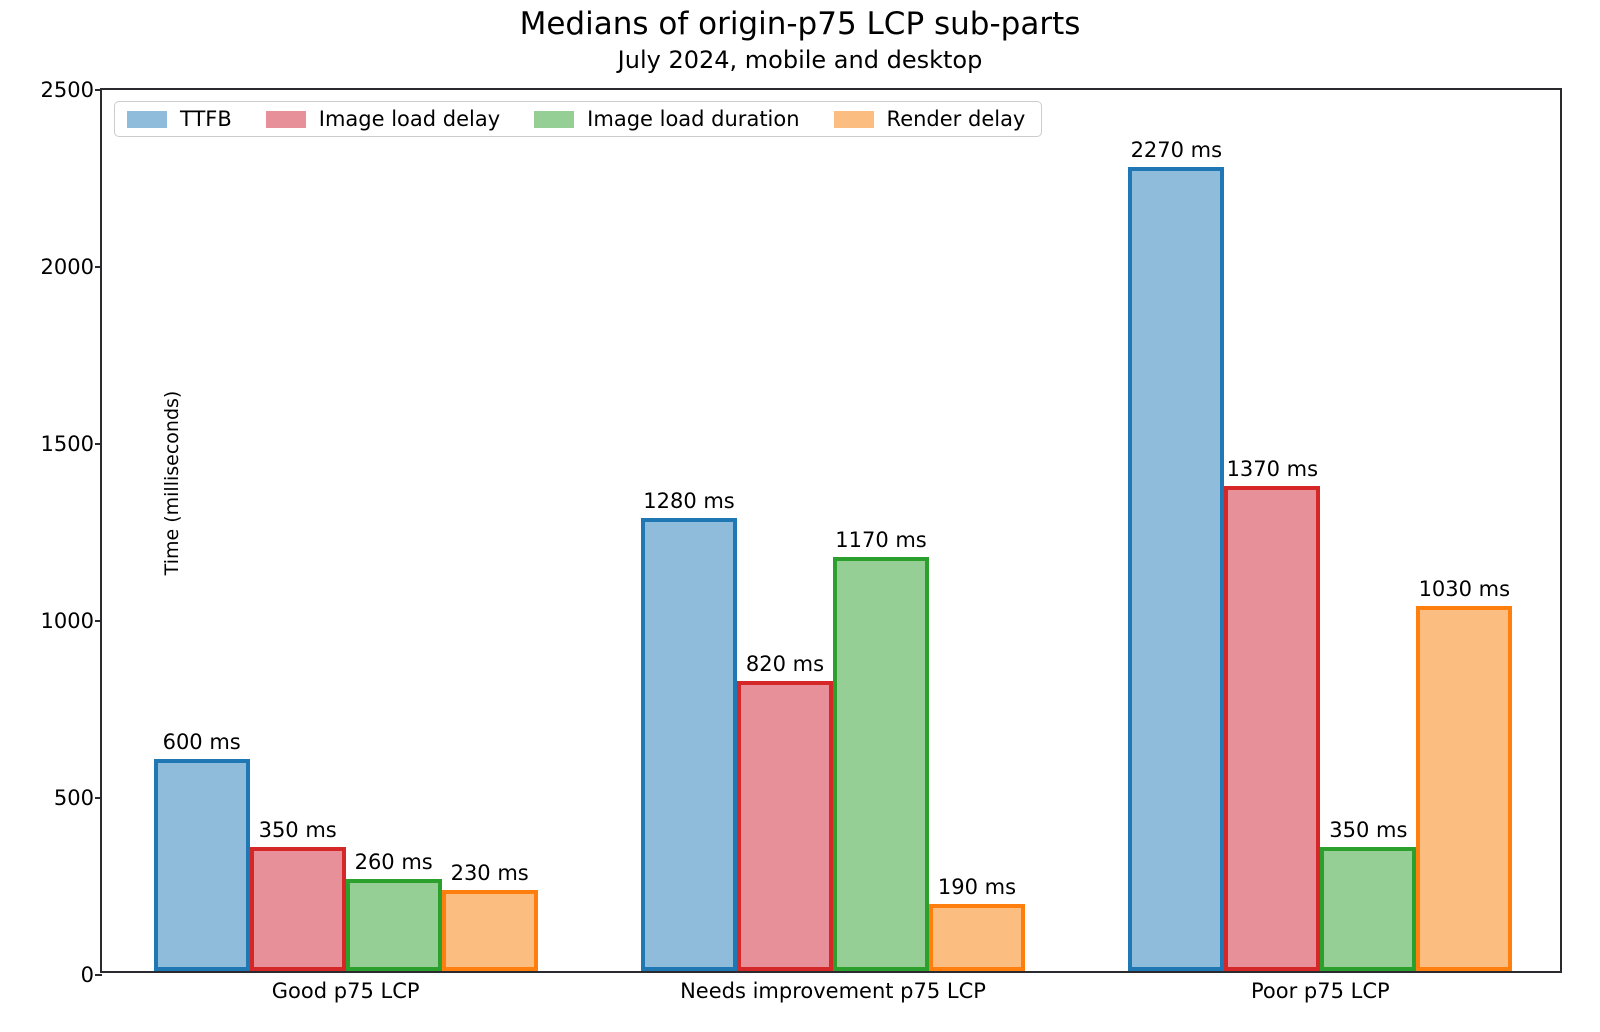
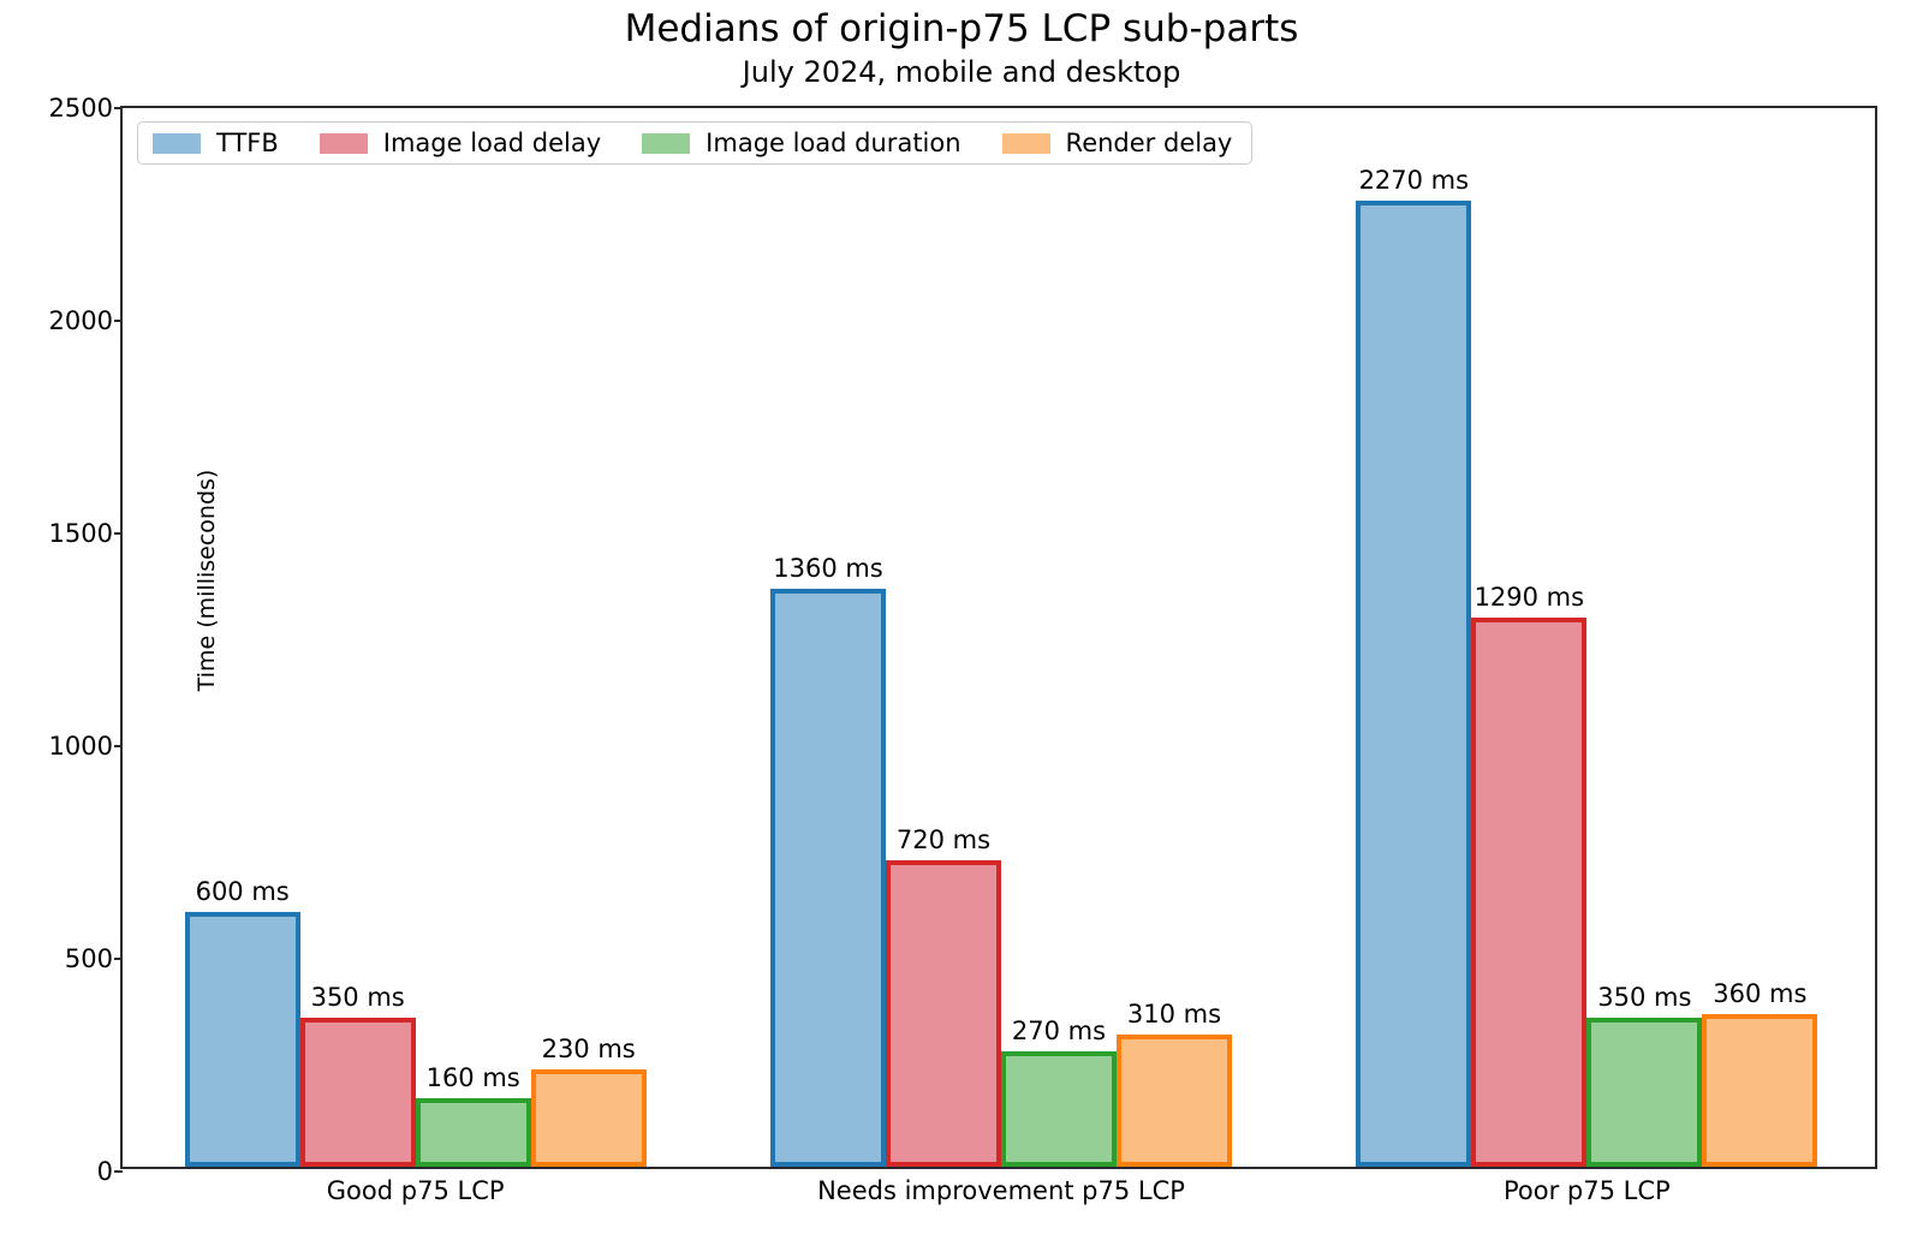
Image load duration/Good p75 LCP: 260 -> 160
TTFB/Needs improvement p75 LCP: 1280 -> 1360
Image load delay/Needs improvement p75 LCP: 820 -> 720
Image load duration/Needs improvement p75 LCP: 1170 -> 270
Render delay/Needs improvement p75 LCP: 190 -> 310
Image load delay/Poor p75 LCP: 1370 -> 1290
Render delay/Poor p75 LCP: 1030 -> 360
